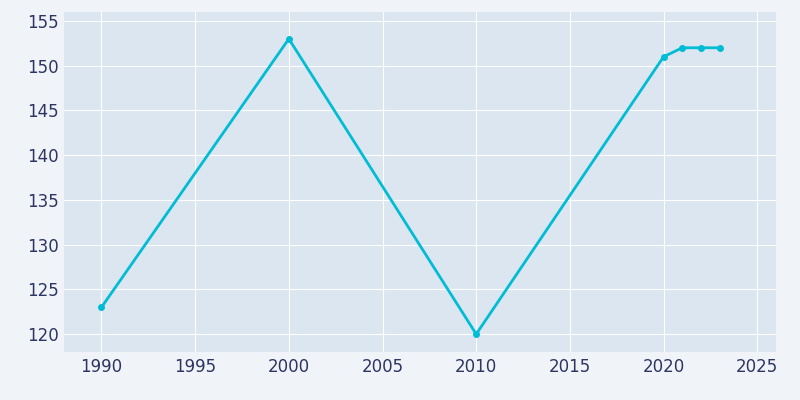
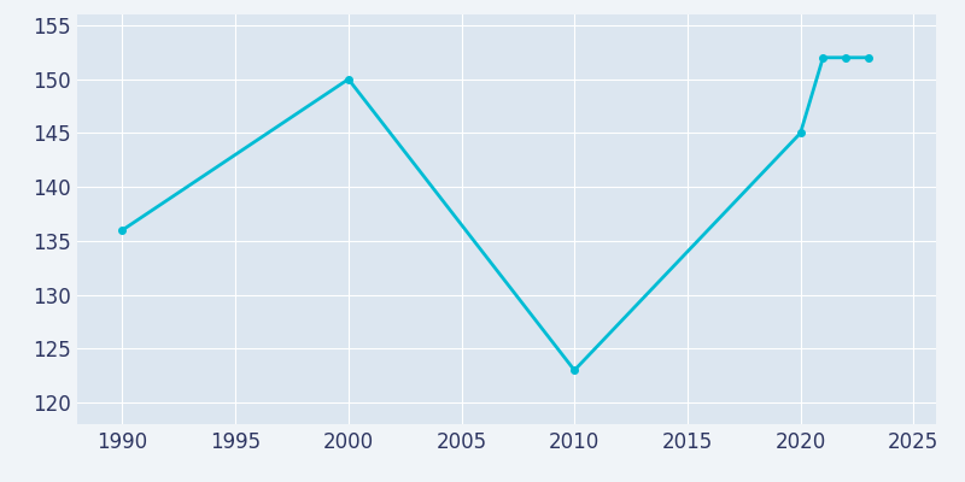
1990: 123 -> 136
2000: 153 -> 150
2010: 120 -> 123
2020: 151 -> 145
